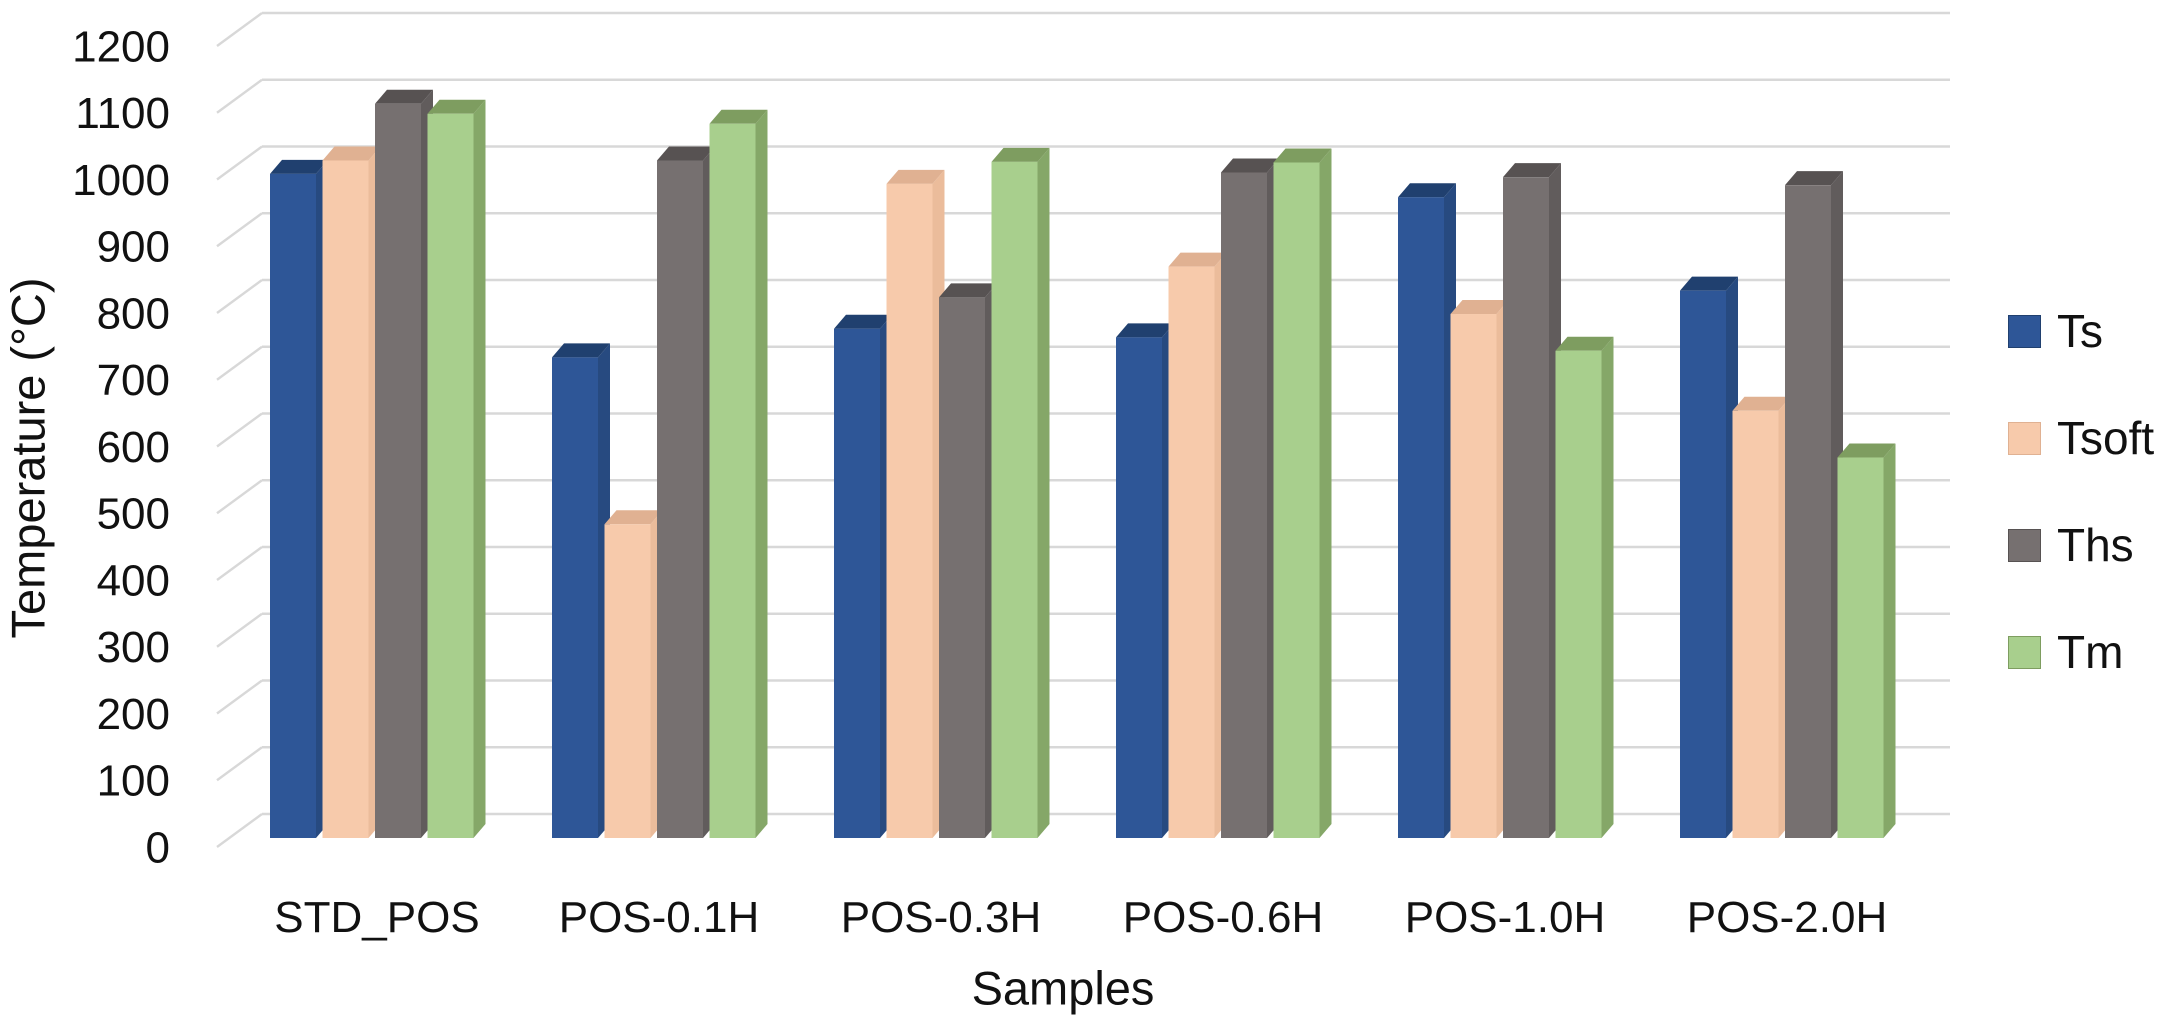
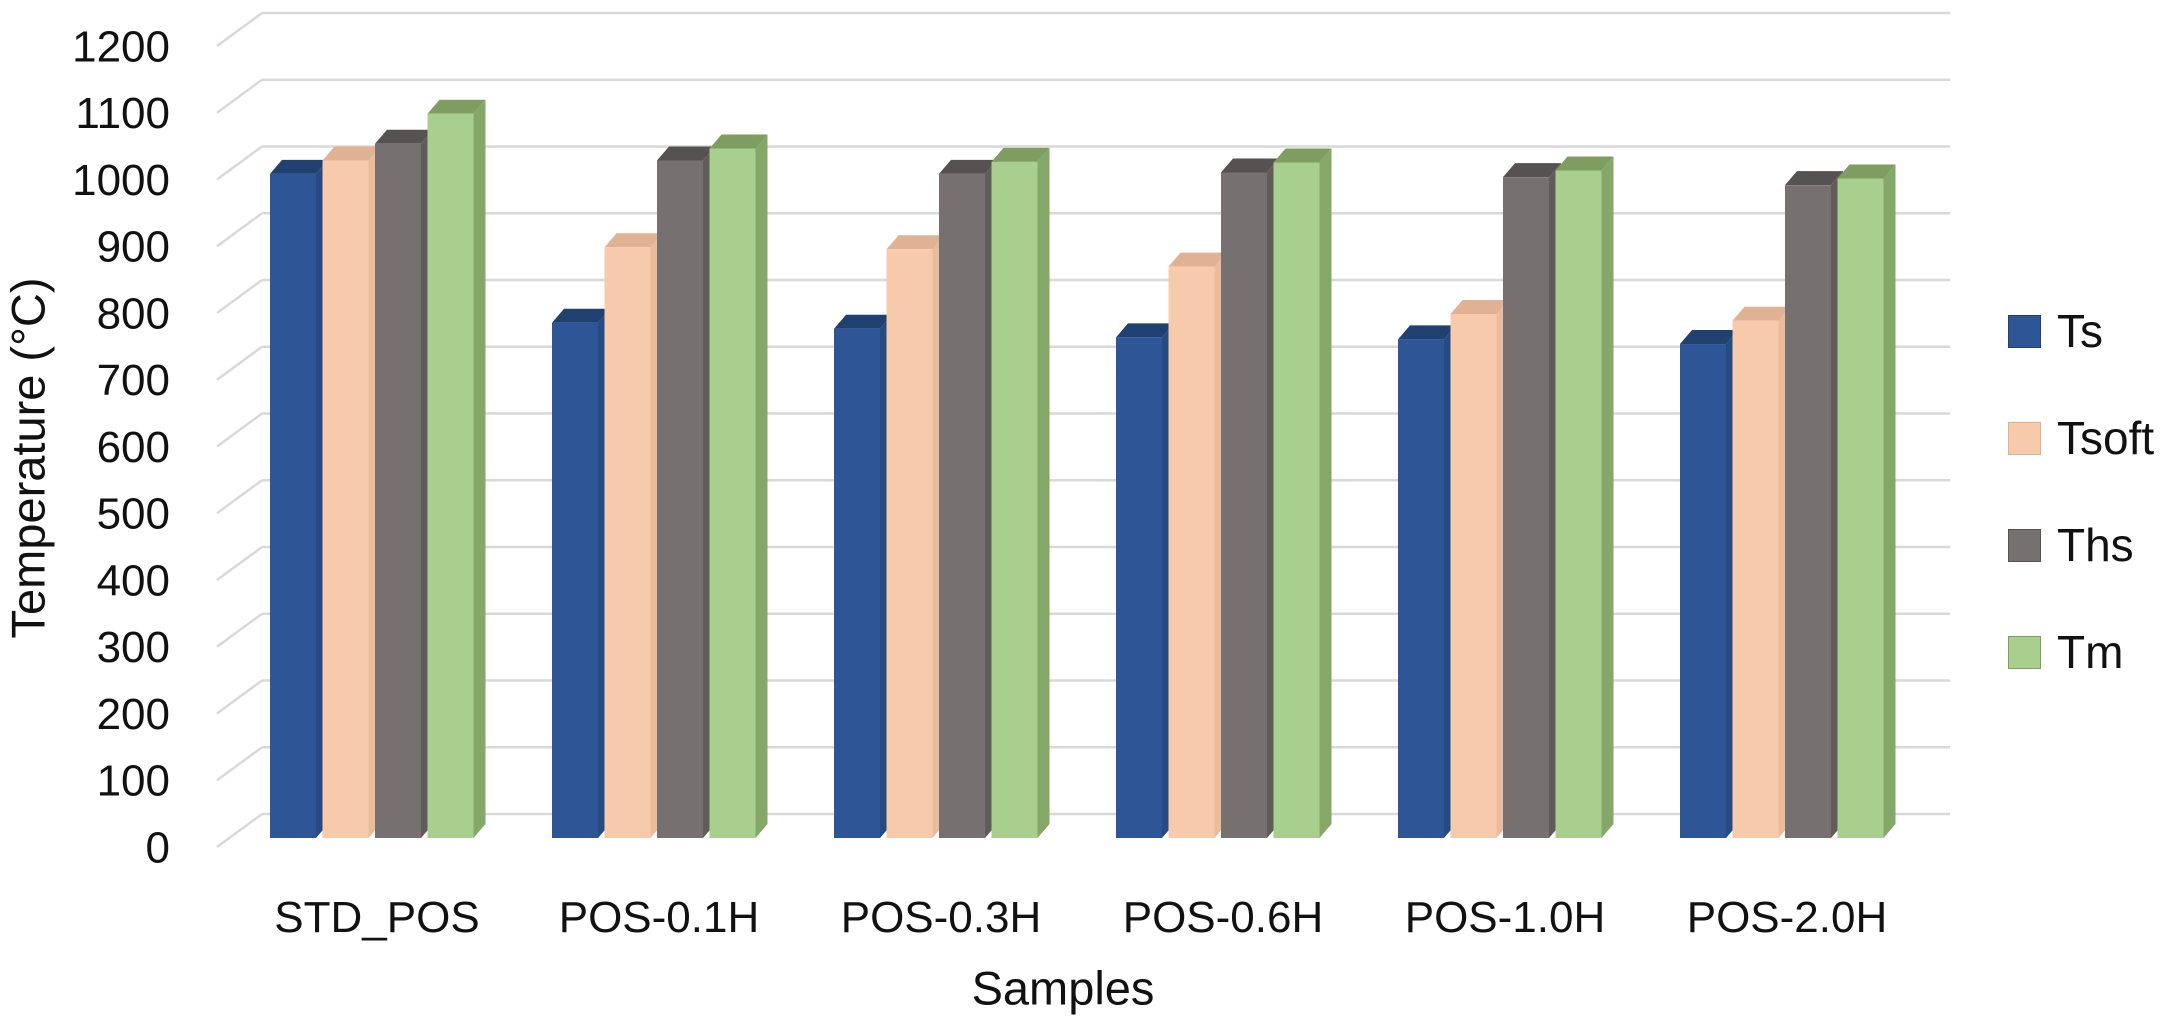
Ths/STD_POS: 1100 -> 1040
Ts/POS-0.1H: 720 -> 770
Tsoft/POS-0.1H: 470 -> 880
Tm/POS-0.1H: 1070 -> 1030
Tsoft/POS-0.3H: 980 -> 880
Ths/POS-0.3H: 810 -> 1000
Ts/POS-1.0H: 960 -> 750
Tm/POS-1.0H: 730 -> 1000
Ts/POS-2.0H: 820 -> 740
Tsoft/POS-2.0H: 640 -> 780
Tm/POS-2.0H: 570 -> 990
